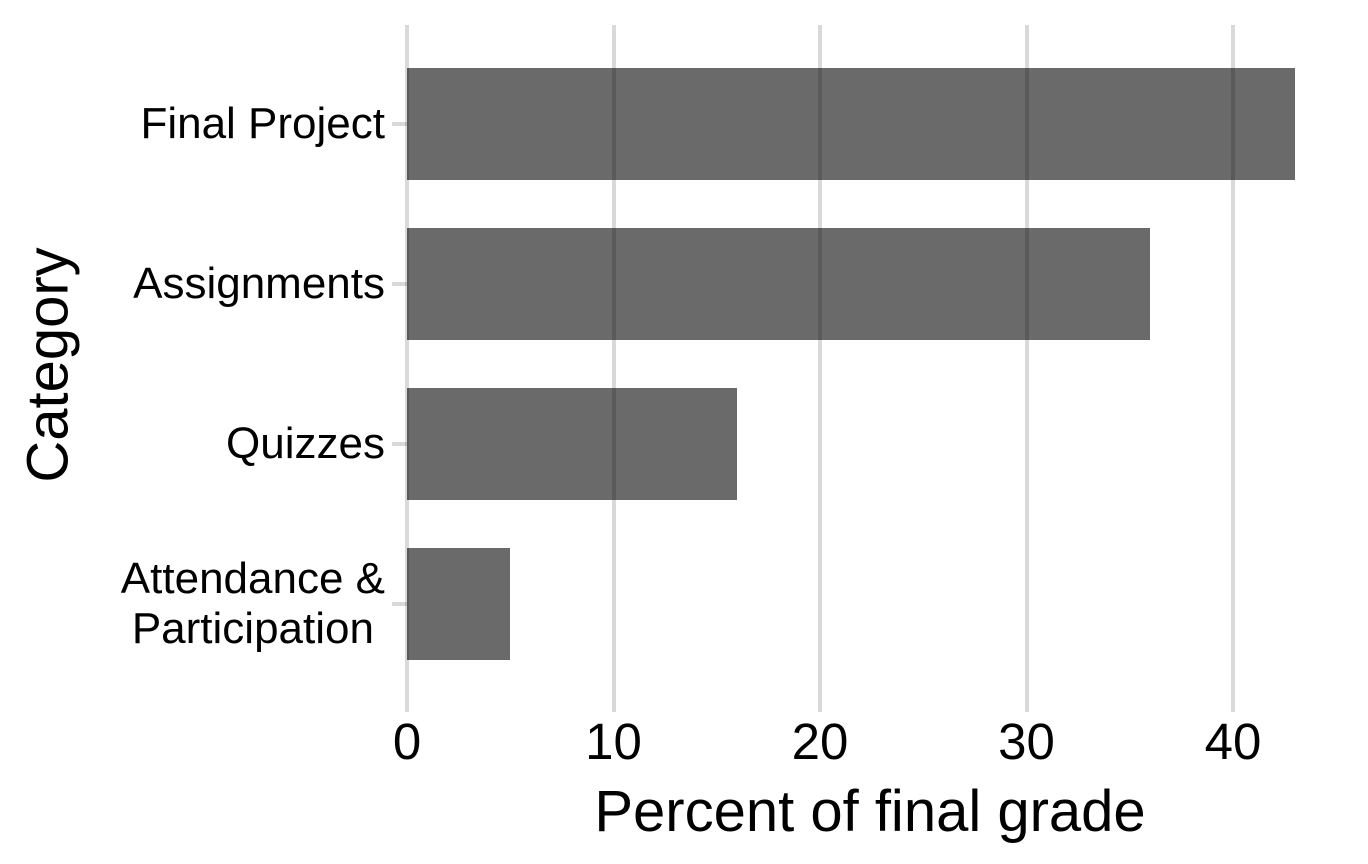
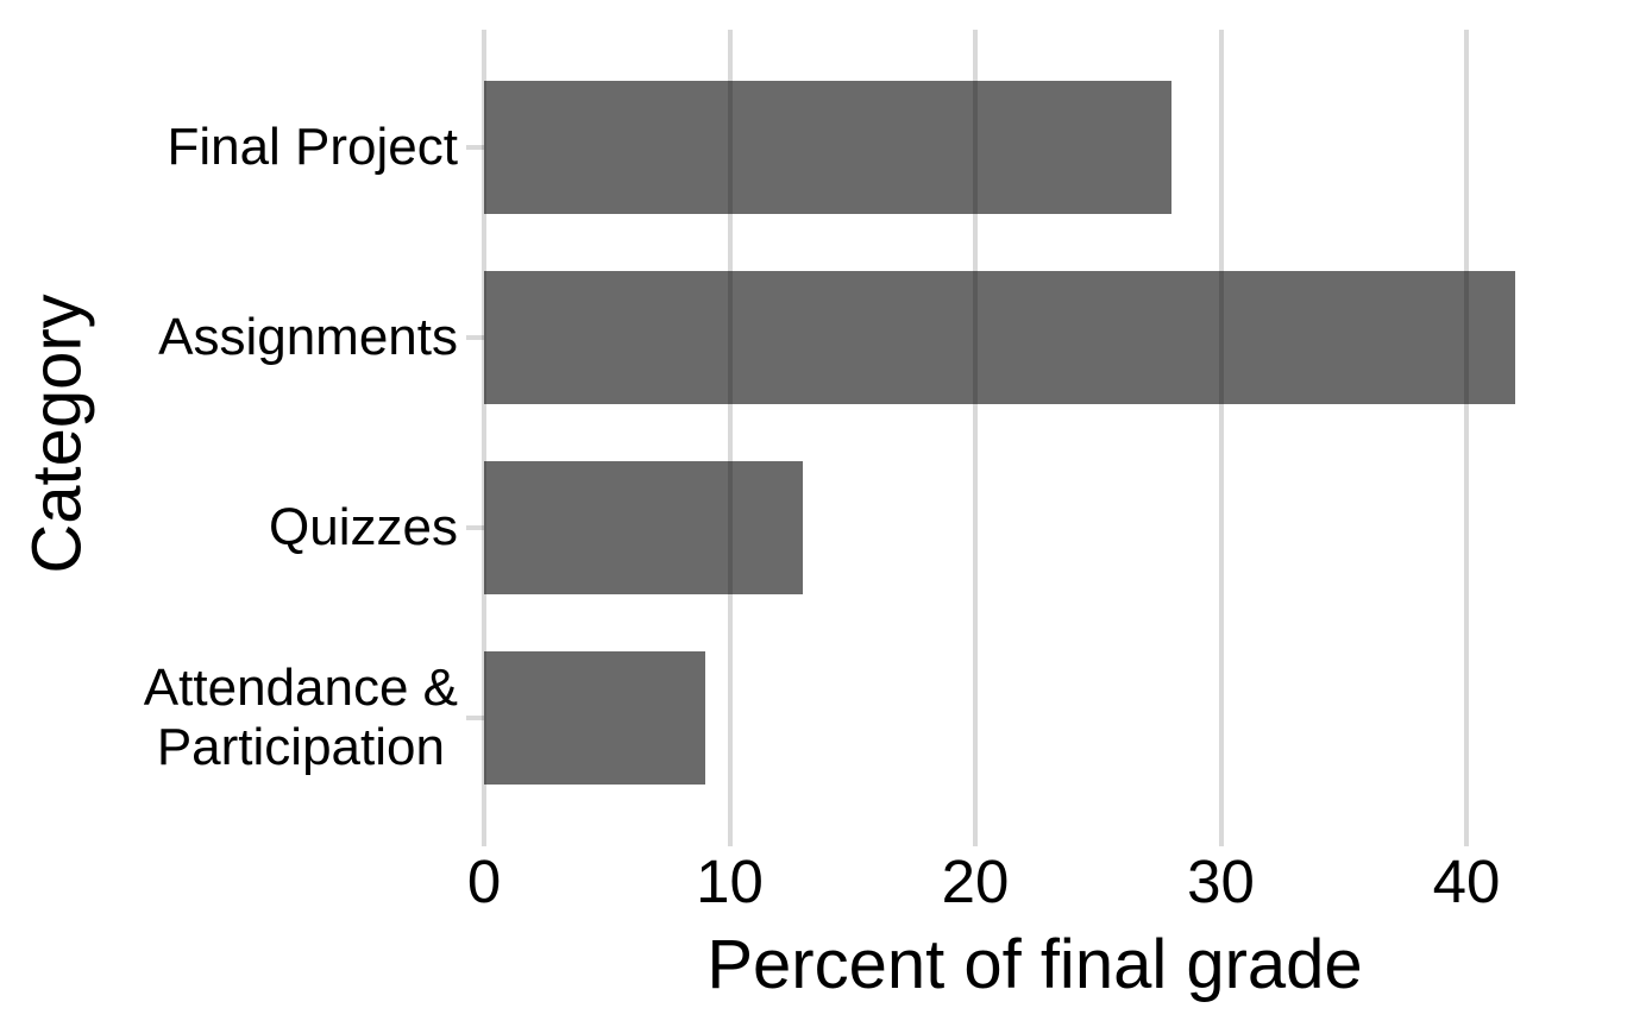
Final Project: 43 -> 28
Assignments: 36 -> 42
Quizzes: 16 -> 13
Attendance & Participation: 5 -> 9
